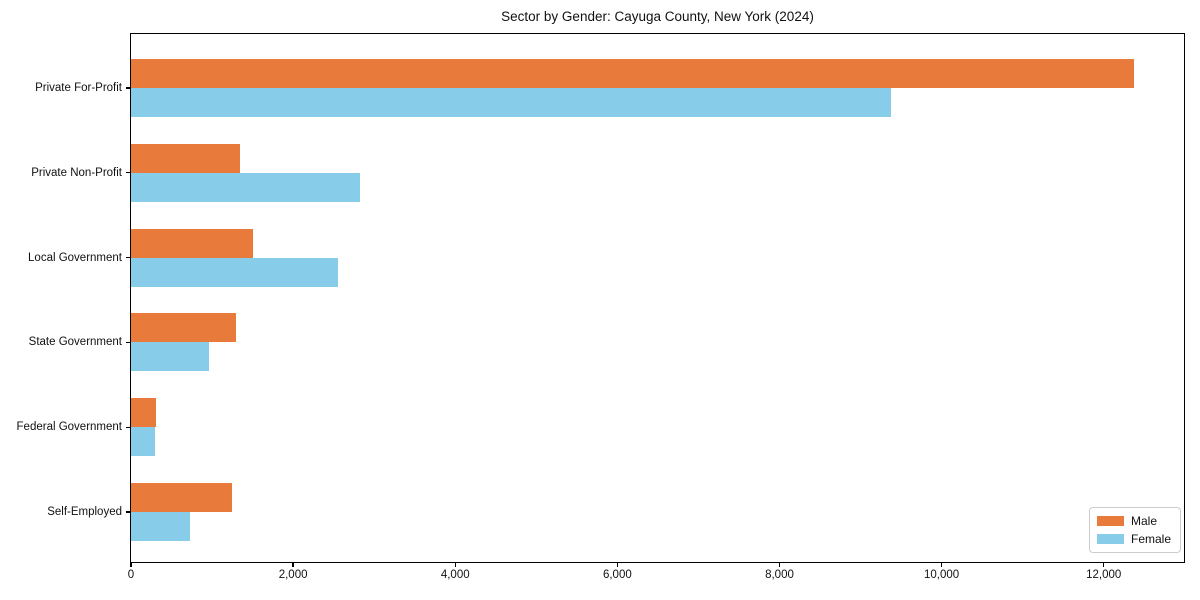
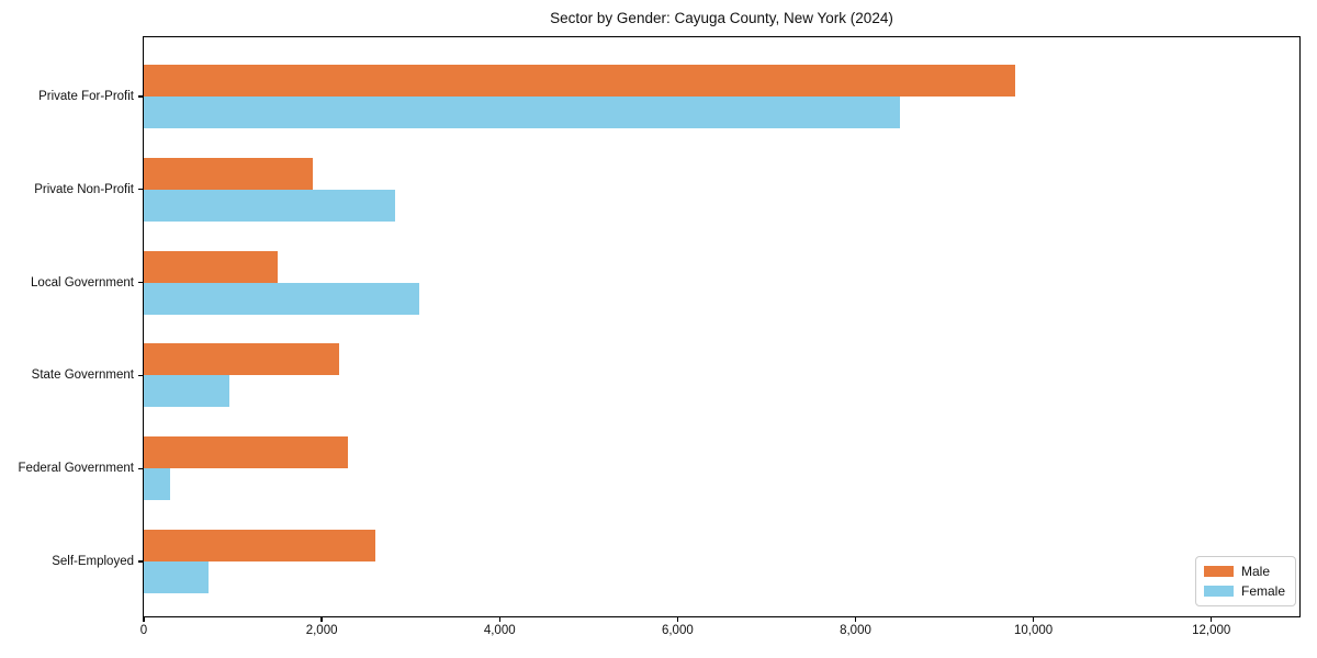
Male/Private For-Profit: 12400 -> 9800
Female/Private For-Profit: 9400 -> 8500
Male/Private Non-Profit: 1400 -> 1900
Female/Local Government: 2600 -> 3100
Male/State Government: 1300 -> 2200
Male/Federal Government: 300 -> 2300
Male/Self-Employed: 1200 -> 2600
